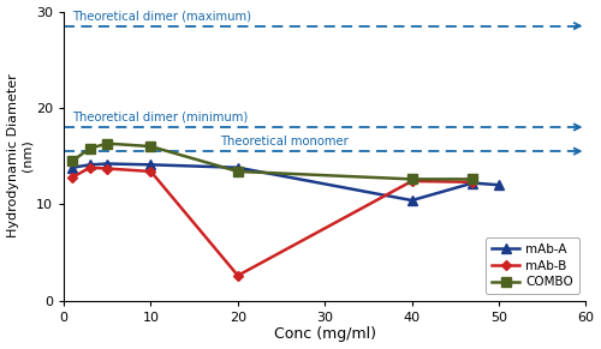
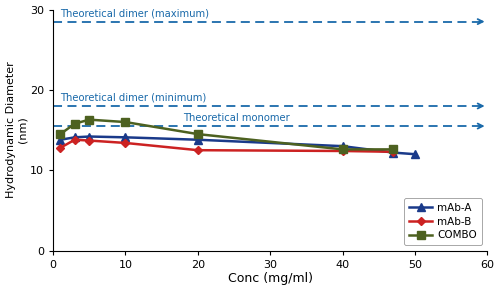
mAb-B/20: 2.6 -> 12.5
COMBO/20: 13.4 -> 14.5
mAb-A/40: 10.4 -> 13.0
